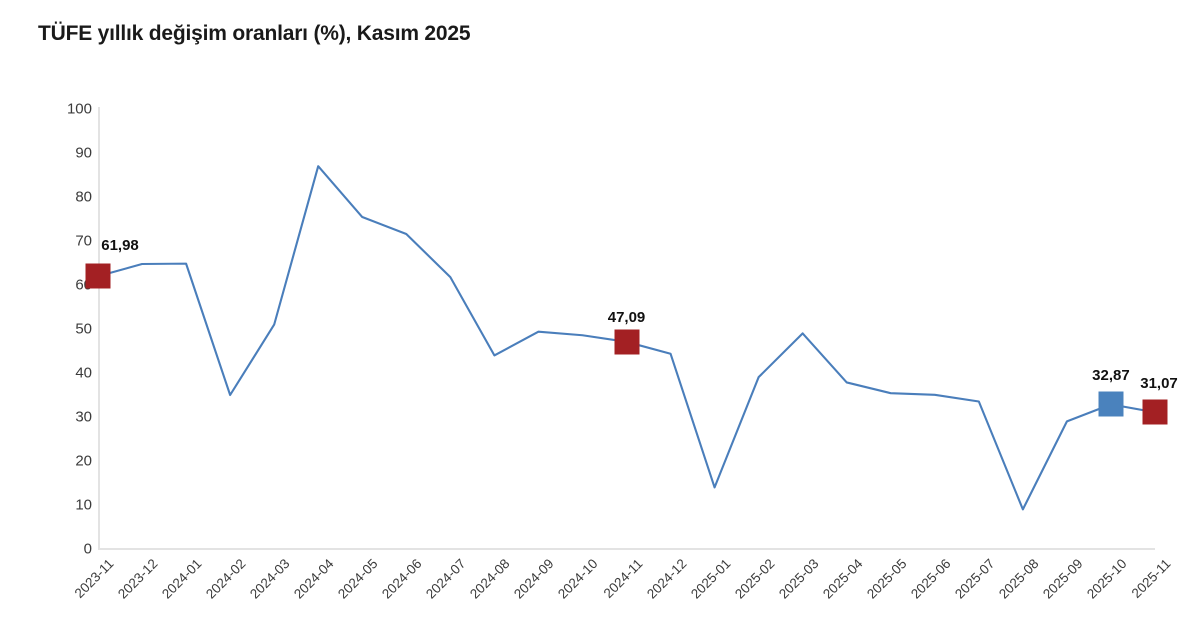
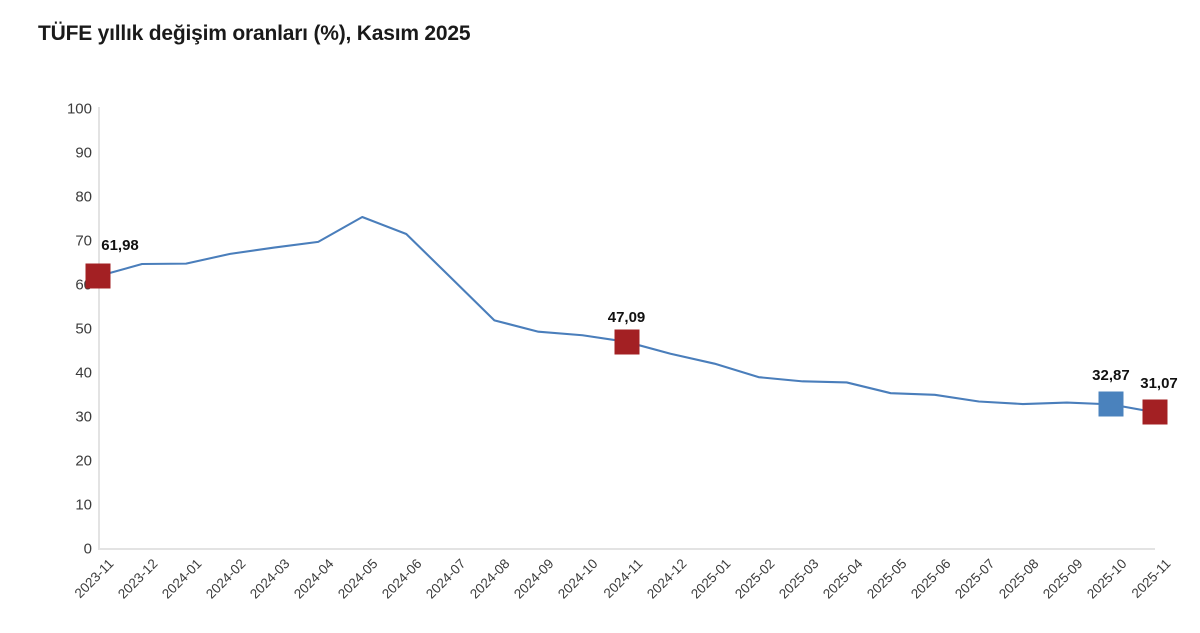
2024-02: 35 -> 67
2024-03: 51 -> 68
2024-04: 87 -> 70
2024-08: 44 -> 52
2025-01: 14 -> 42
2025-03: 49 -> 38
2025-08: 9 -> 33
2025-09: 29 -> 33
